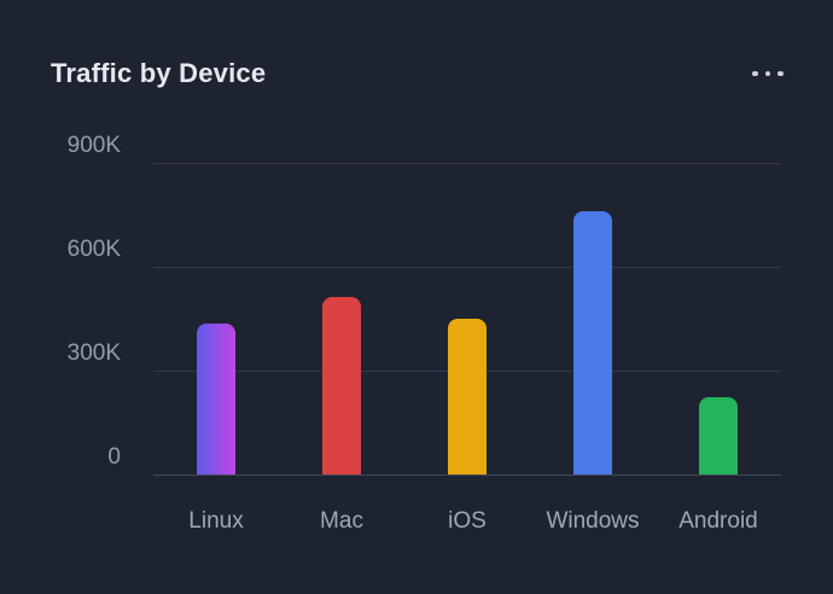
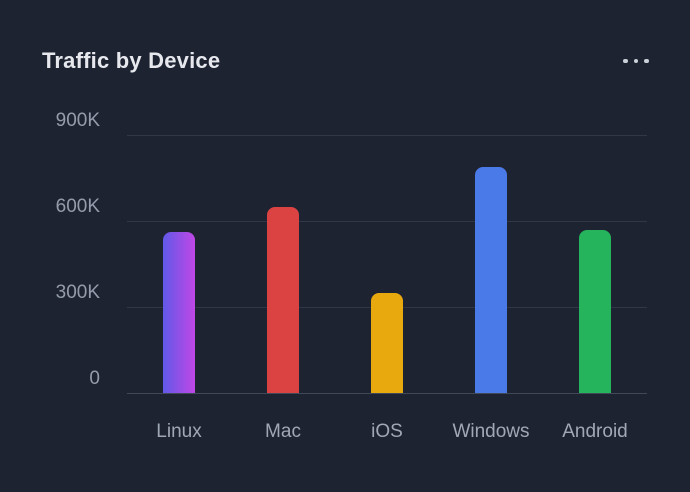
Linux: 440K -> 560K
Mac: 510K -> 650K
iOS: 450K -> 350K
Windows: 760K -> 790K
Android: 220K -> 570K
